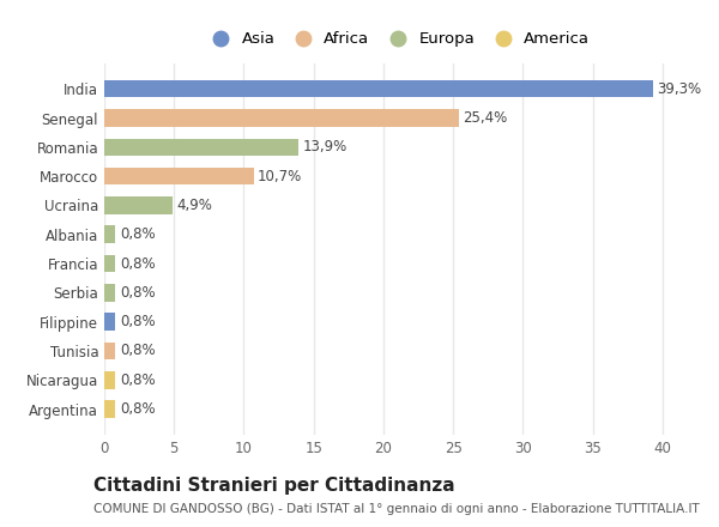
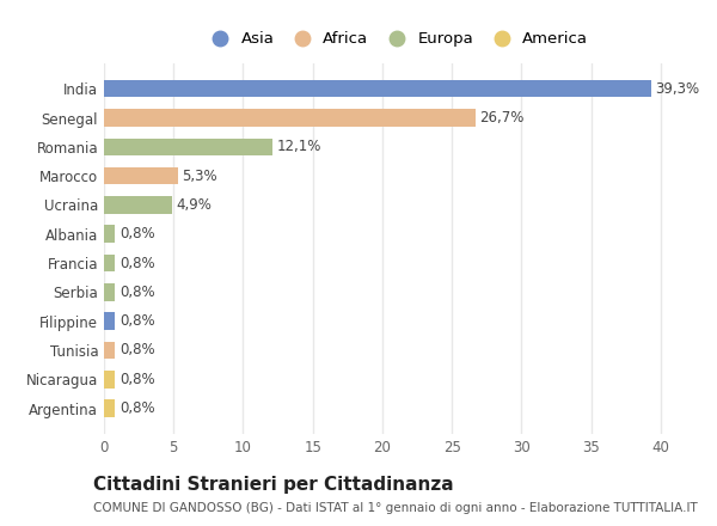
Senegal: 25,4% -> 26,7%
Romania: 13,9% -> 12,1%
Marocco: 10,7% -> 5,3%
